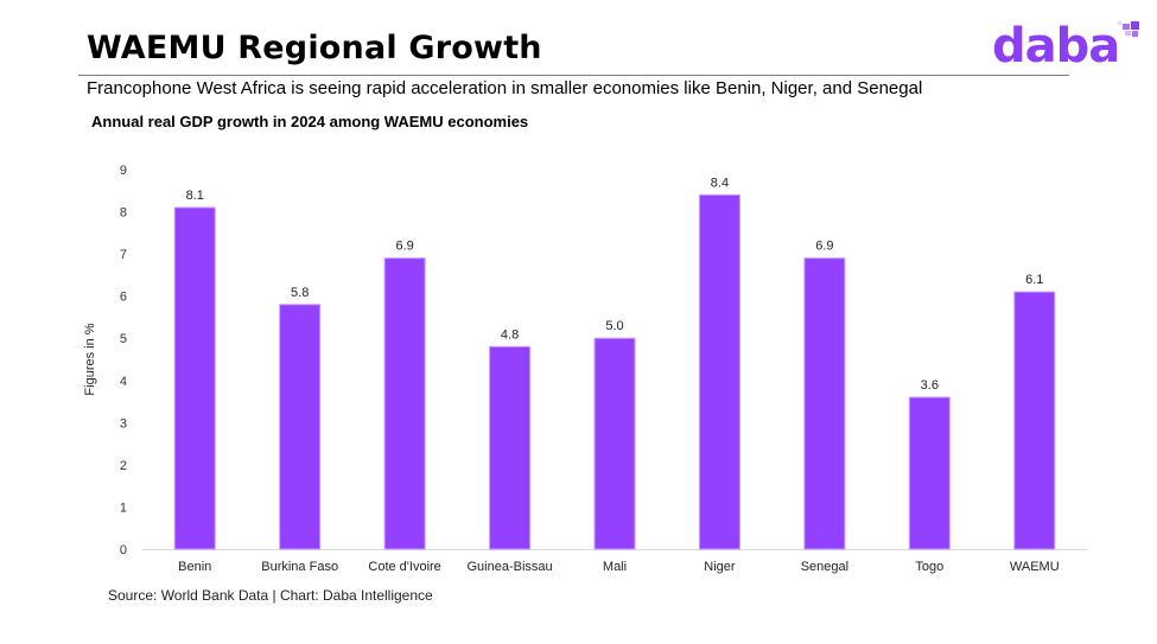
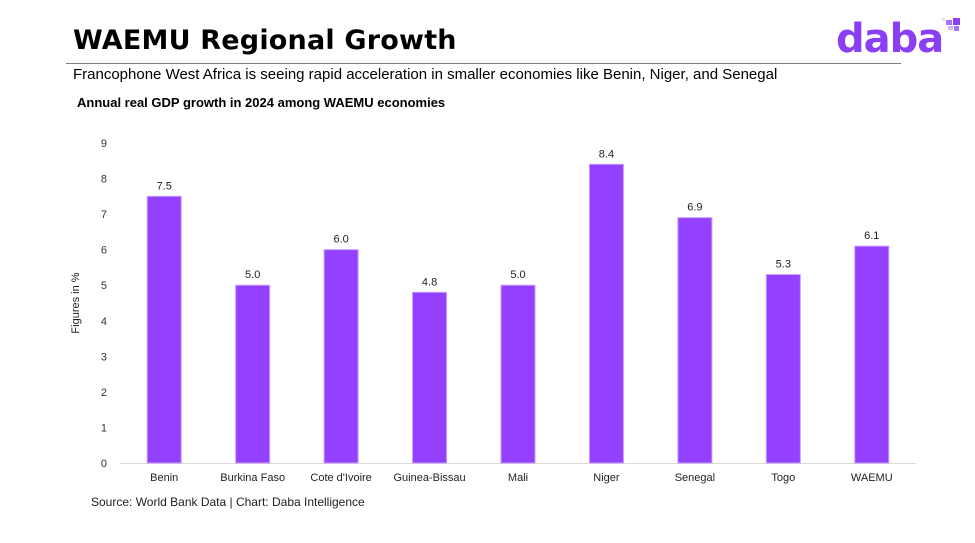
Benin: 8.1 -> 7.5
Burkina Faso: 5.8 -> 5.0
Cote d'Ivoire: 6.9 -> 6.0
Togo: 3.6 -> 5.3
